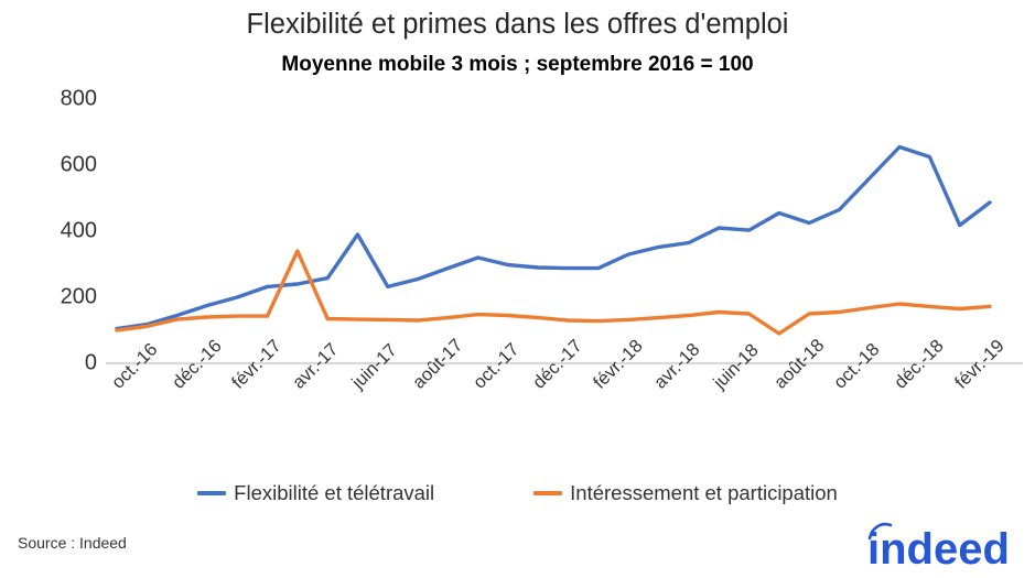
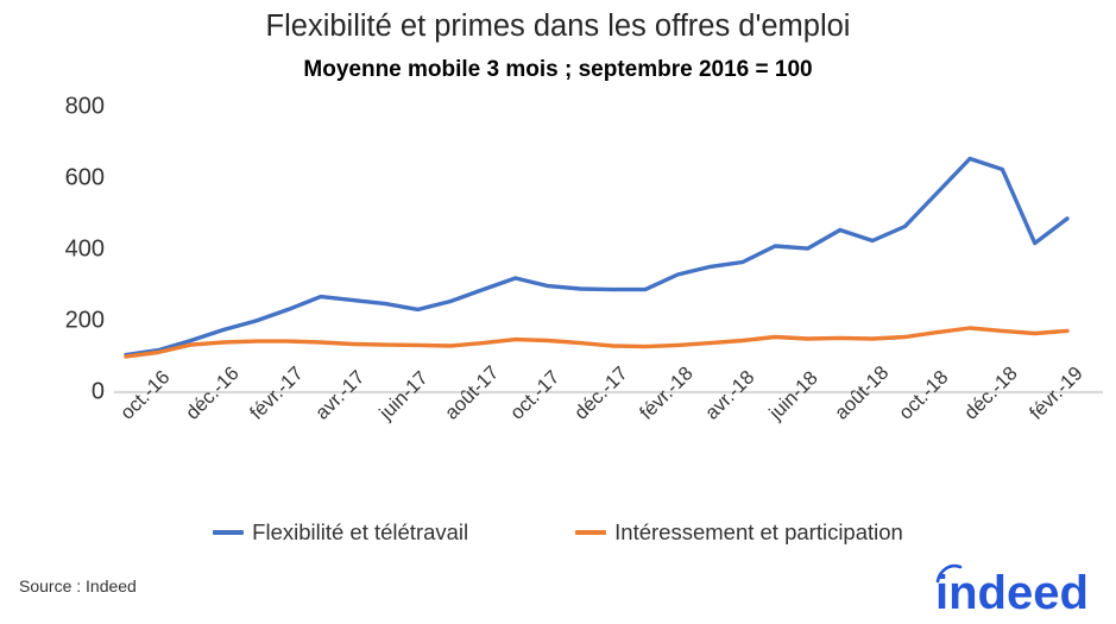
Flexibilité et télétravail/avr.-17: 240 -> 270
Intéressement et participation/avr.-17: 340 -> 140
Flexibilité et télétravail/juin-17: 390 -> 250
Intéressement et participation/août-18: 90 -> 150
